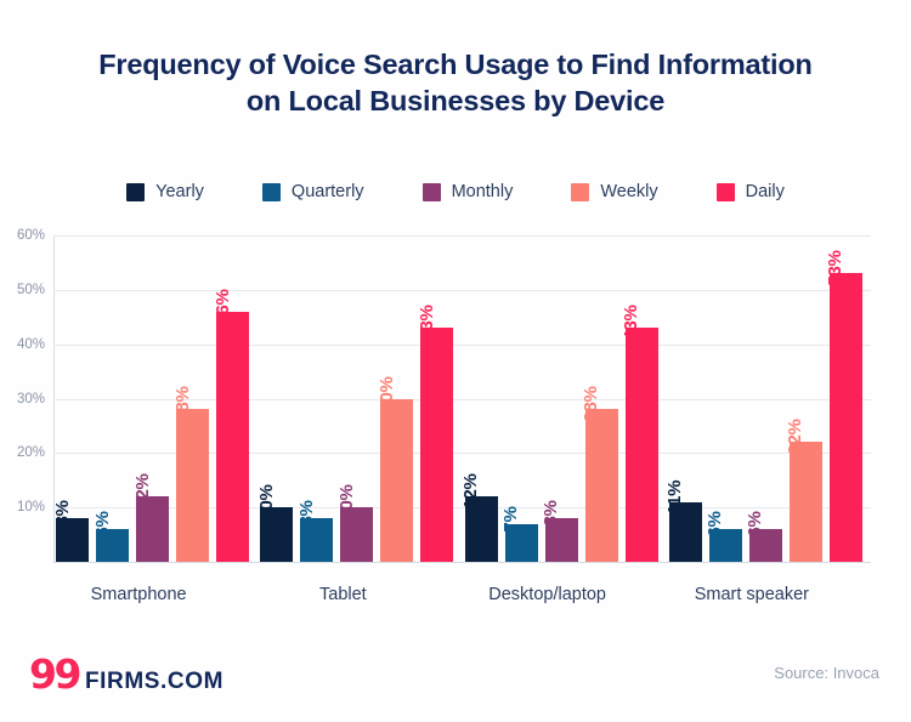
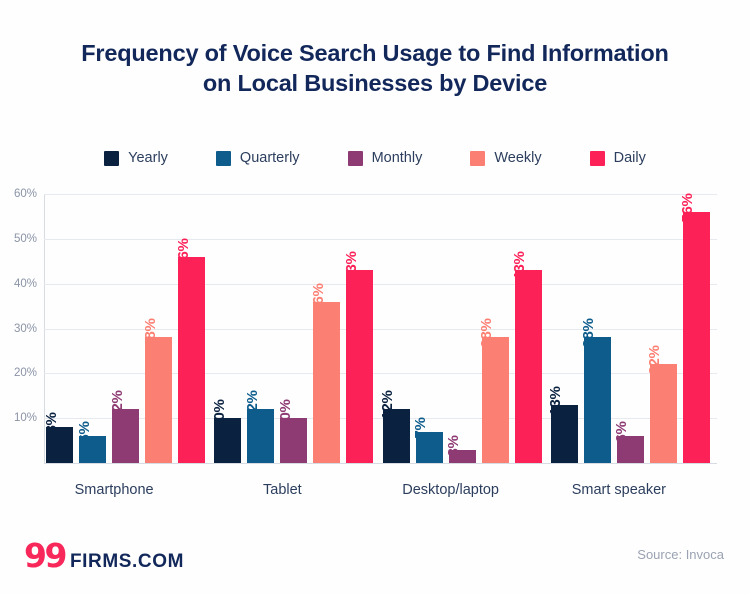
Quarterly/Tablet: 8% -> 12%
Weekly/Tablet: 30% -> 36%
Monthly/Desktop/laptop: 8% -> 3%
Yearly/Smart speaker: 11% -> 13%
Quarterly/Smart speaker: 6% -> 28%
Daily/Smart speaker: 53% -> 56%
